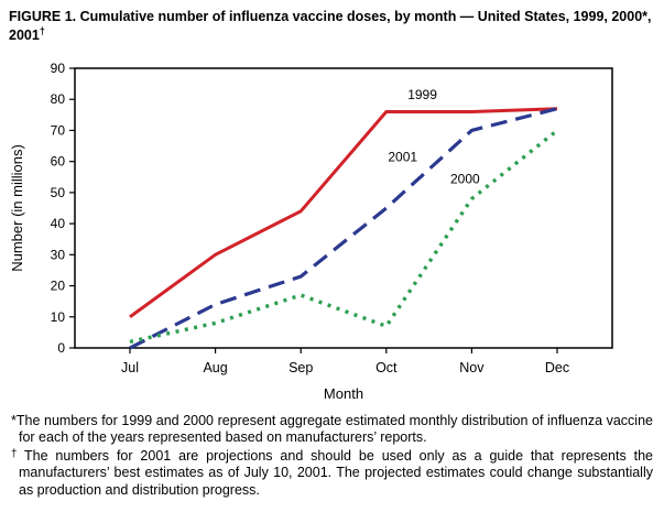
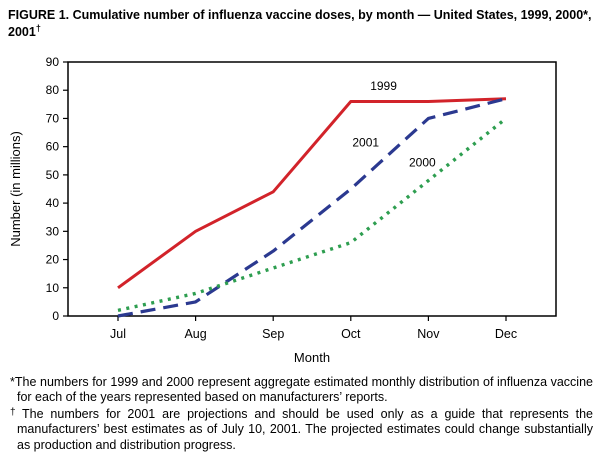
2001/Aug: 14 -> 5
2000/Oct: 7 -> 26
